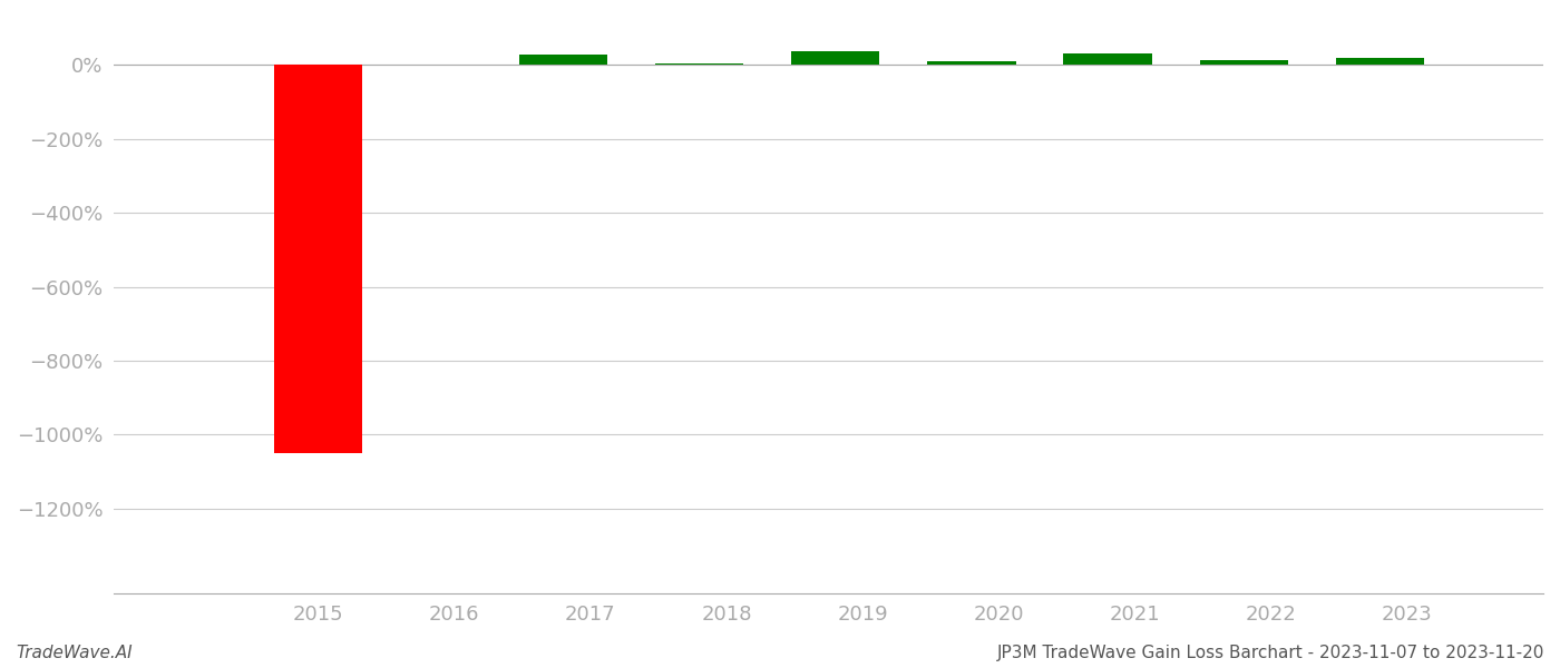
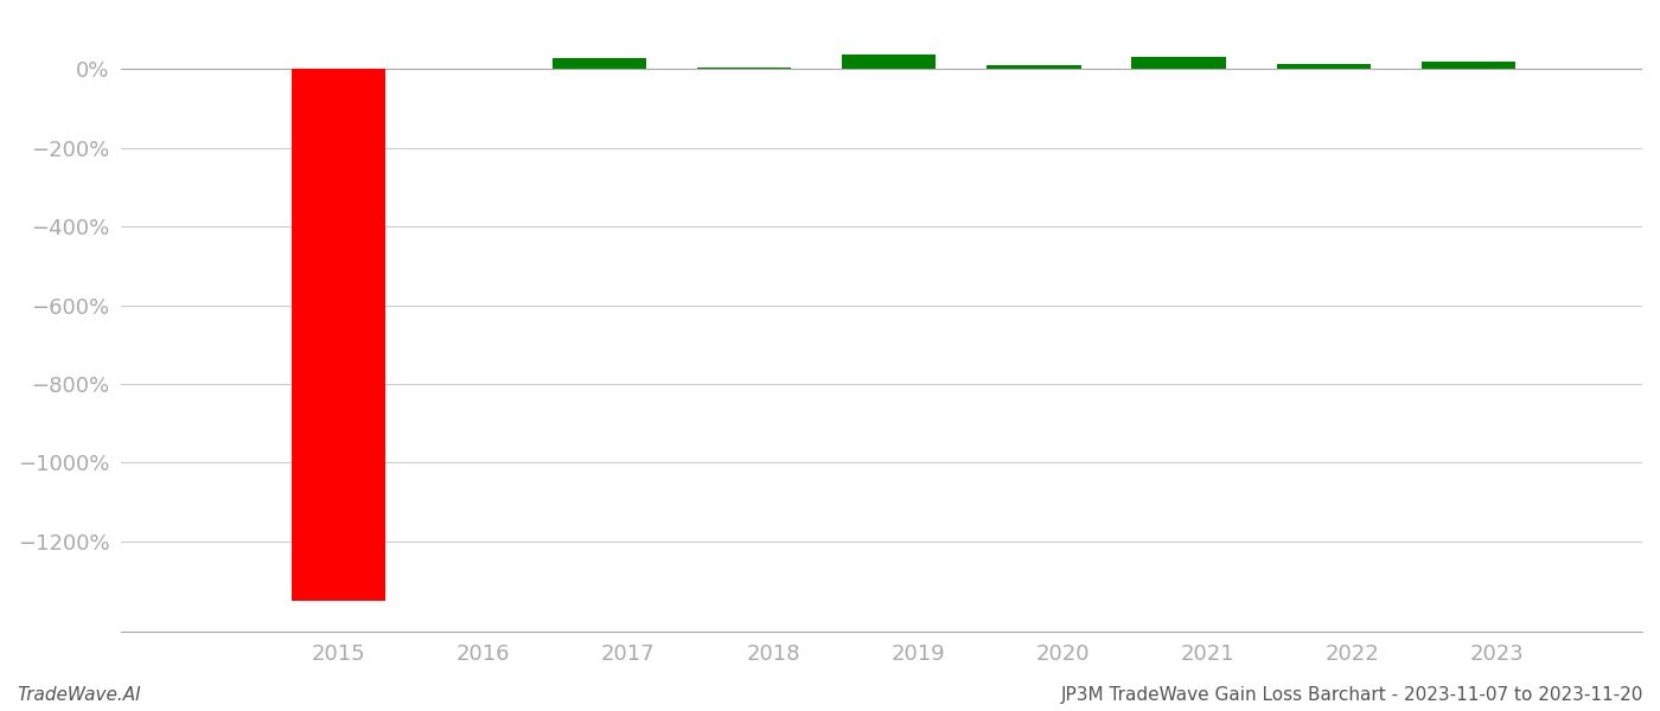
2015: -1050% -> -1350%
